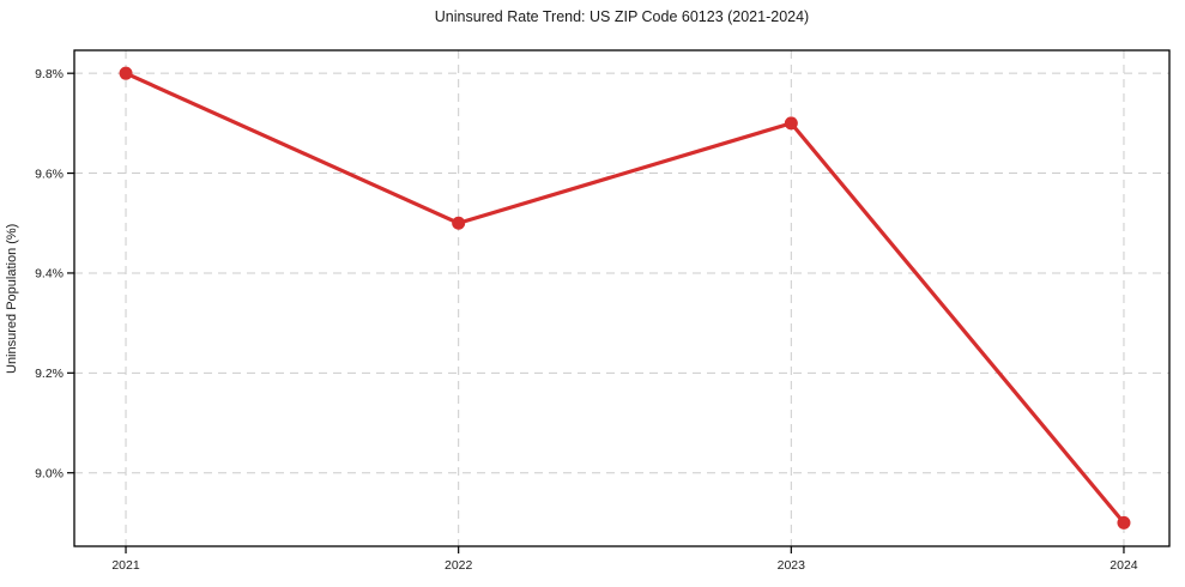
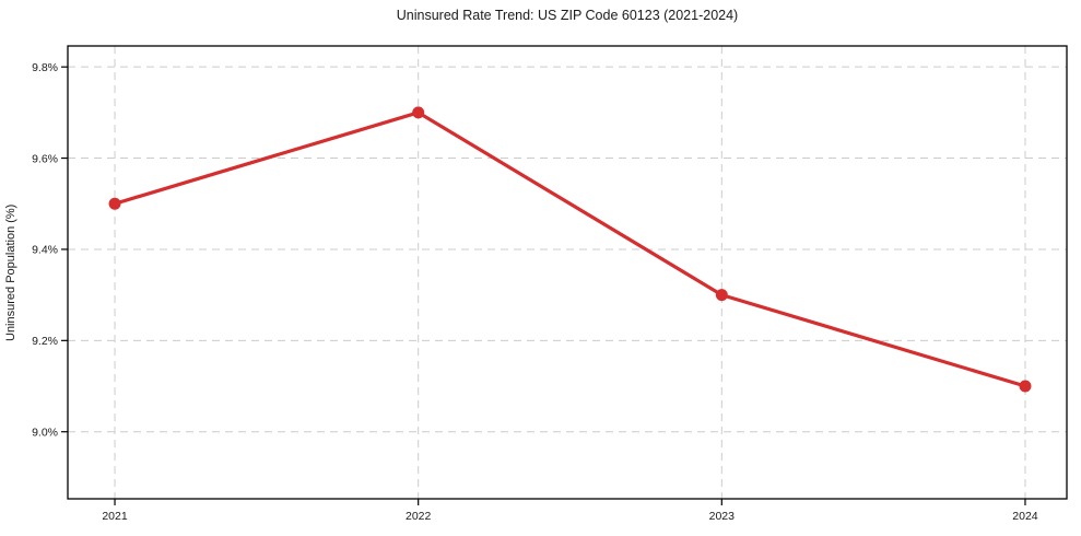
2021: 9.8% -> 9.5%
2022: 9.5% -> 9.7%
2023: 9.7% -> 9.3%
2024: 8.9% -> 9.1%
